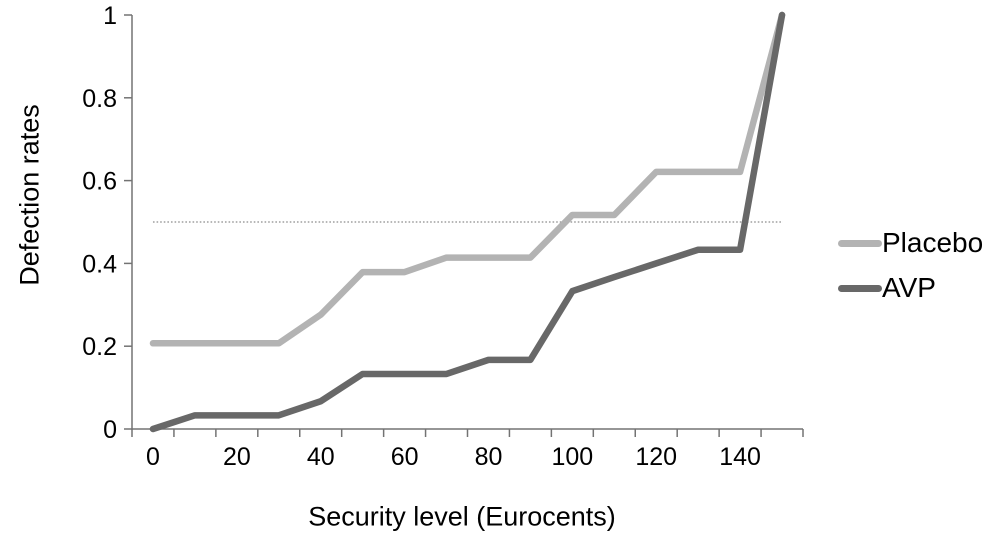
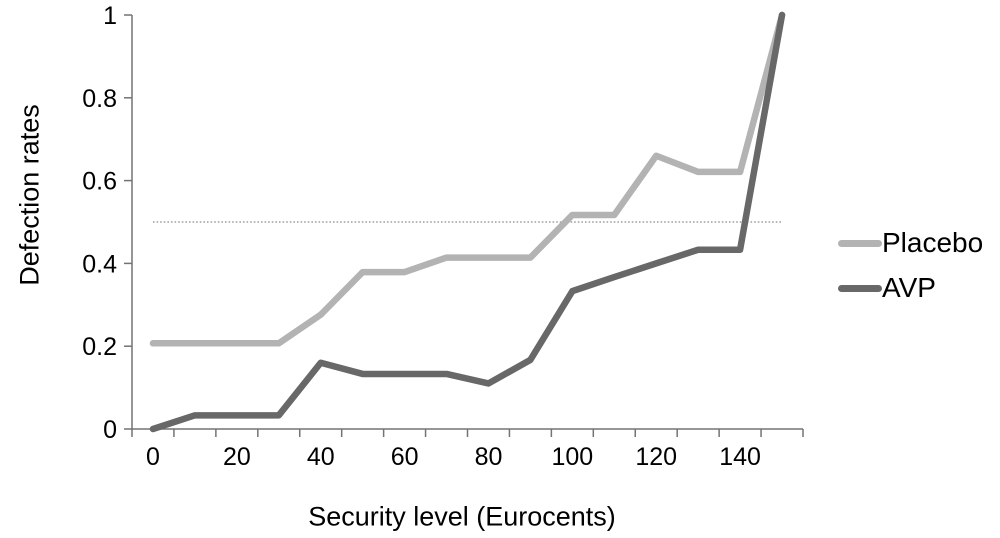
AVP/40: 0.07 -> 0.16
AVP/80: 0.17 -> 0.11
Placebo/120: 0.62 -> 0.66
